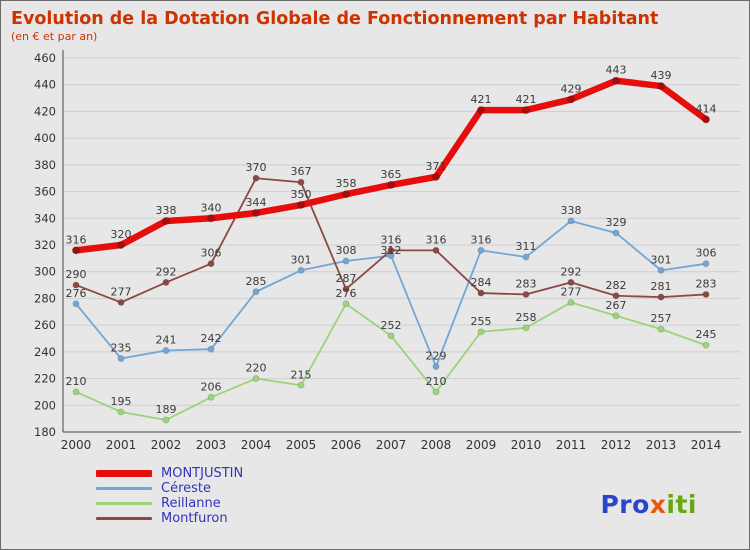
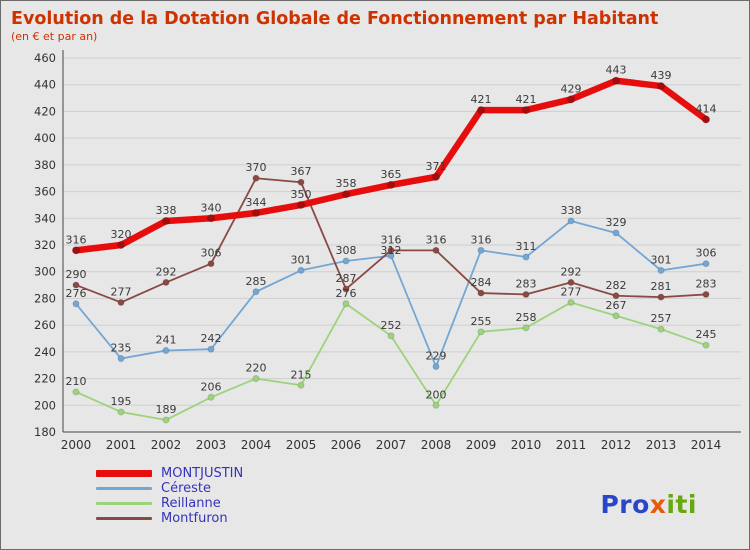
Reillanne/2008: 210 -> 200
